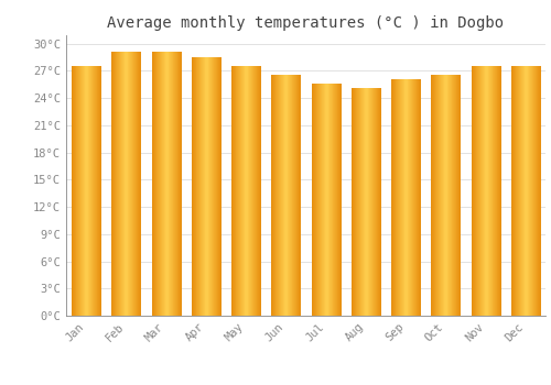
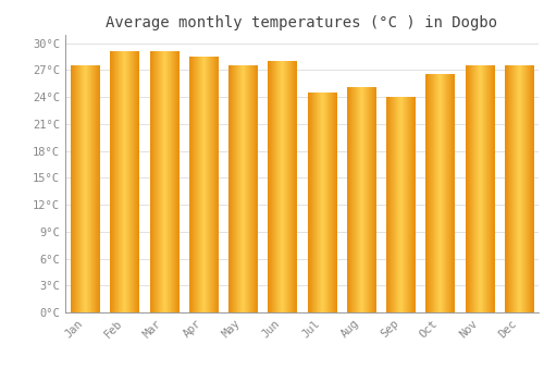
Jun: 26.5°C -> 28.0°C
Jul: 25.5°C -> 24.4°C
Sep: 26.0°C -> 24.0°C
